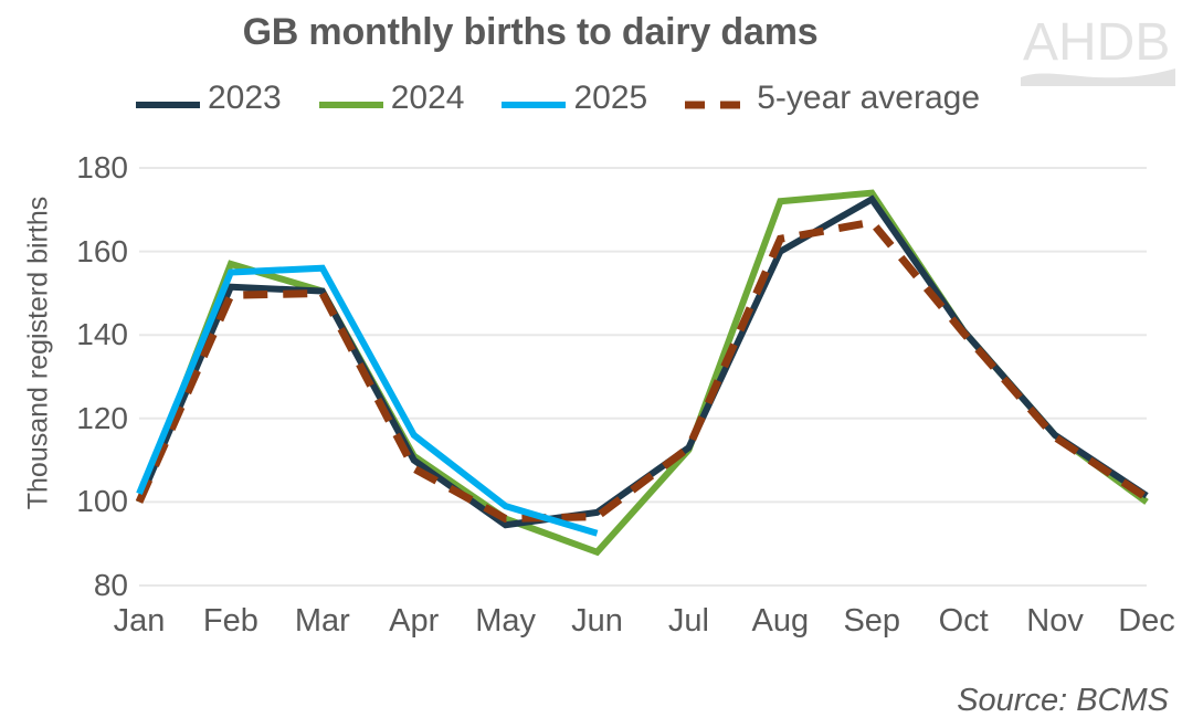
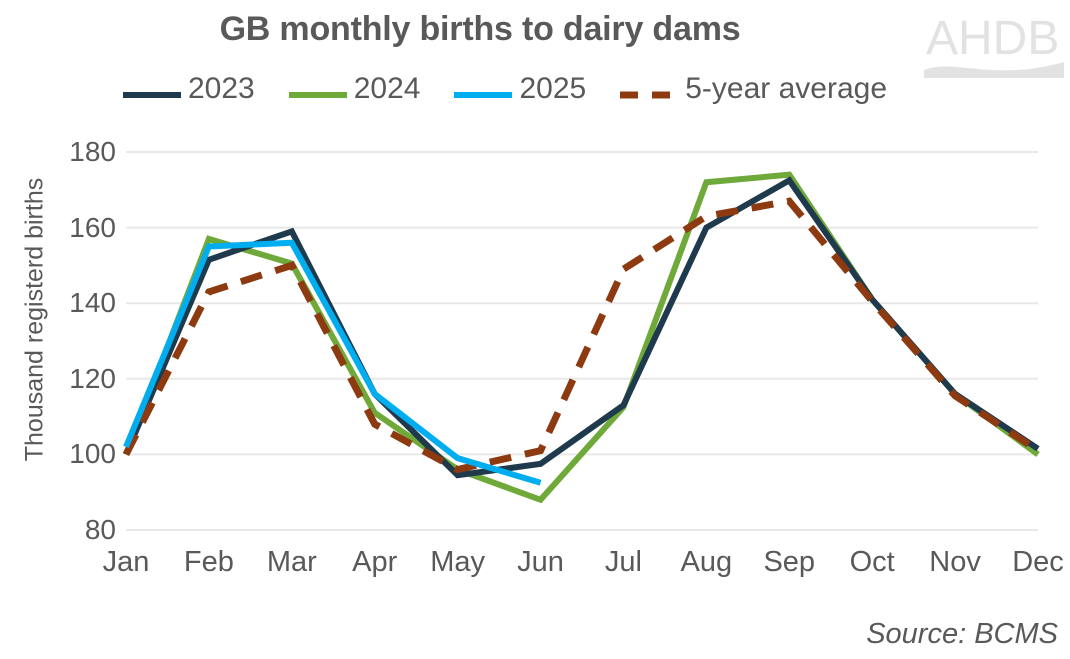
5-year average/Feb: 150 -> 143
2023/Mar: 150 -> 159
2023/Apr: 110 -> 116
5-year average/Jun: 96 -> 101
5-year average/Jul: 113 -> 149
